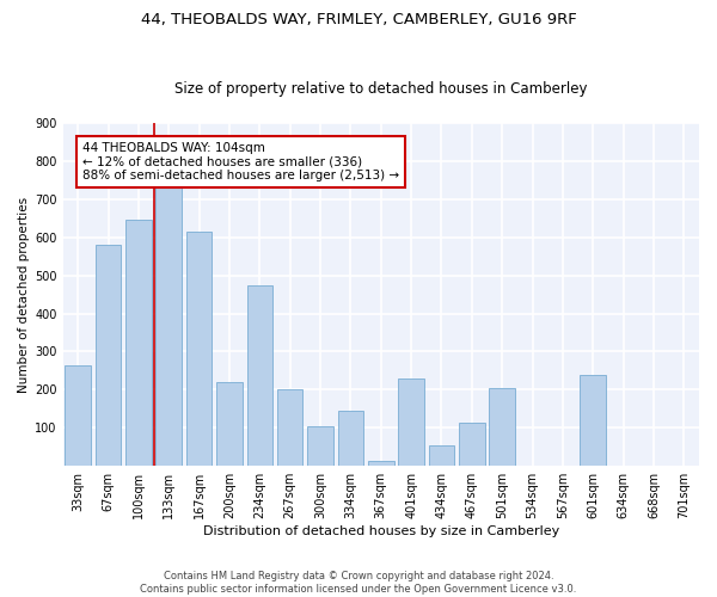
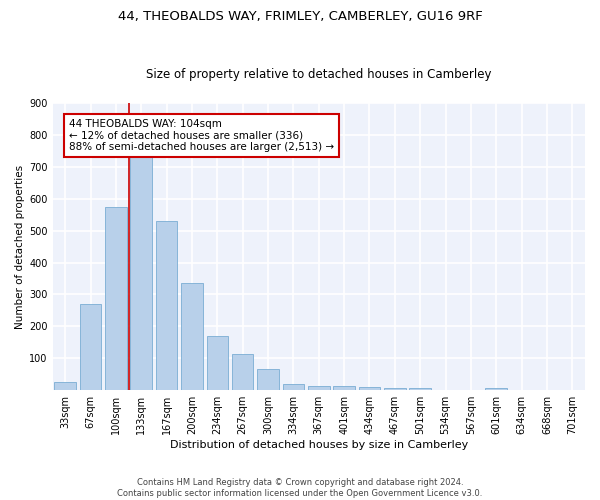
33sqm: 265 -> 25
67sqm: 580 -> 270
100sqm: 645 -> 575
167sqm: 615 -> 530
200sqm: 220 -> 335
234sqm: 475 -> 170
267sqm: 200 -> 115
300sqm: 105 -> 68
334sqm: 145 -> 20
401sqm: 230 -> 13
434sqm: 55 -> 10
467sqm: 115 -> 8
501sqm: 205 -> 6
601sqm: 240 -> 7
